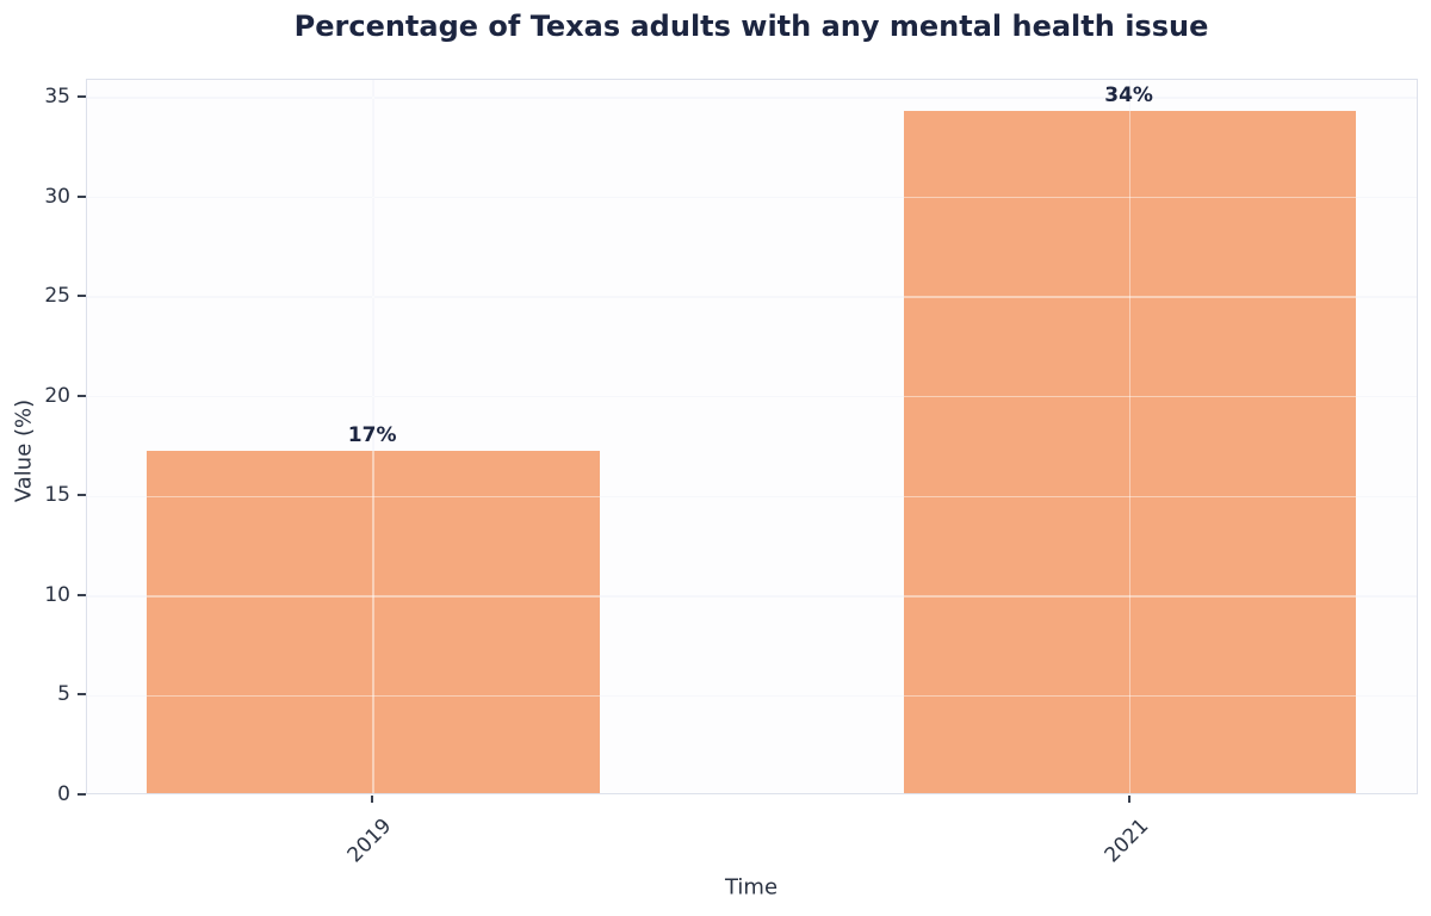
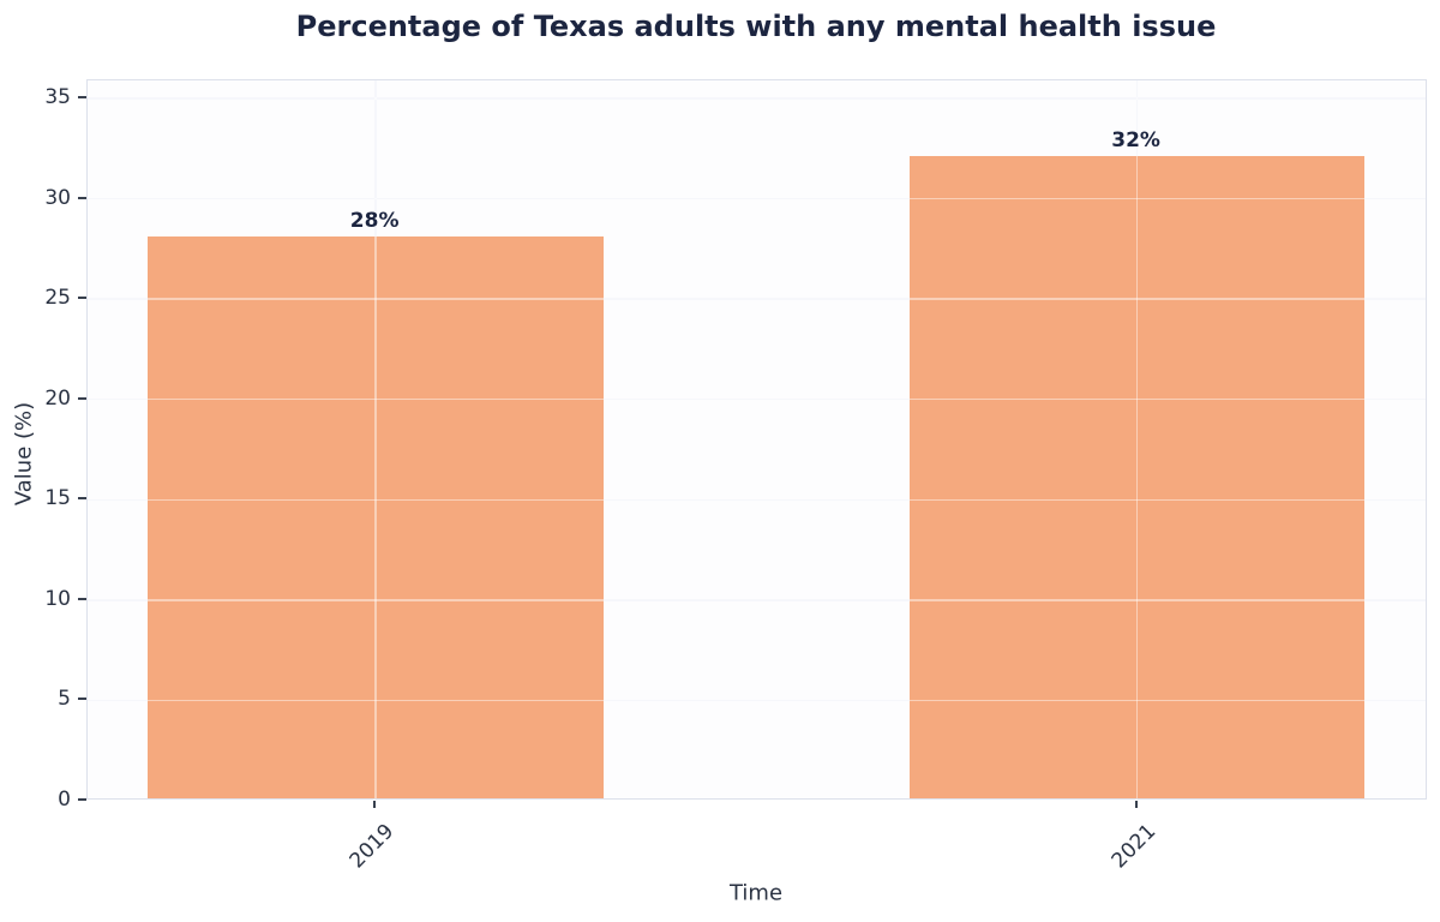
2019: 17% -> 28%
2021: 34% -> 32%
